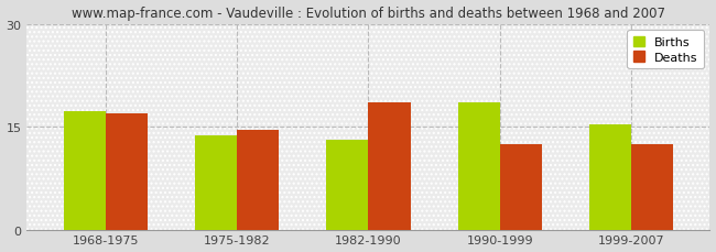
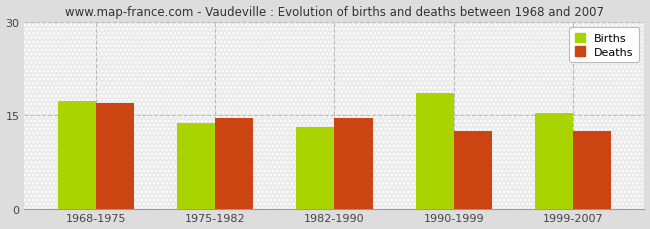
Deaths/1982-1990: 18.6 -> 14.5
